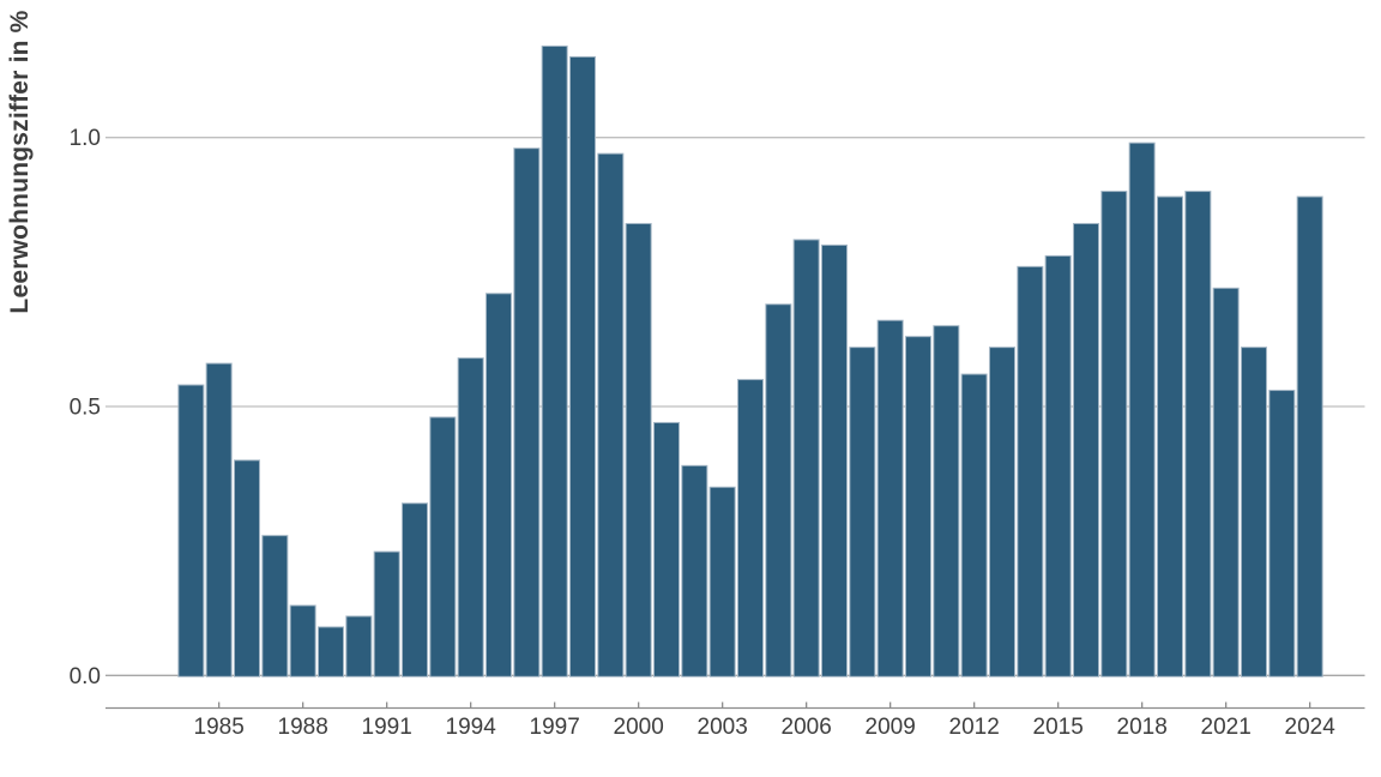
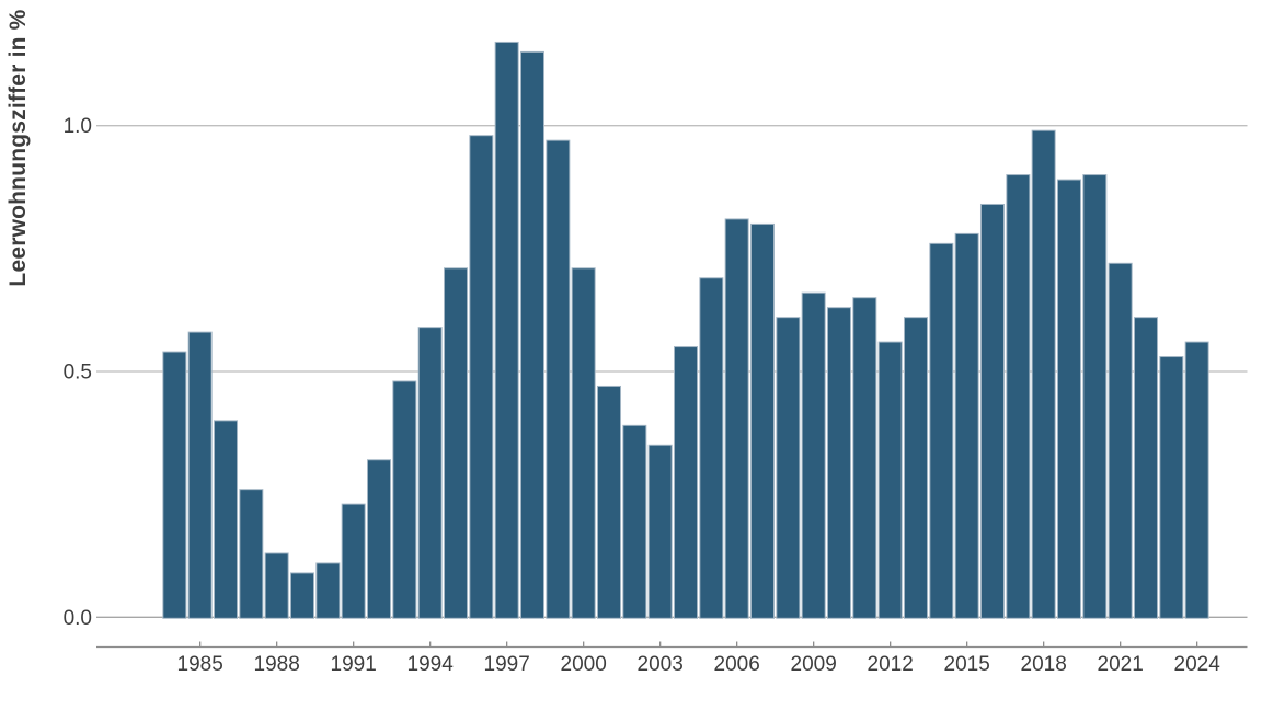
2000: 0.84 -> 0.71
2024: 0.89 -> 0.56
